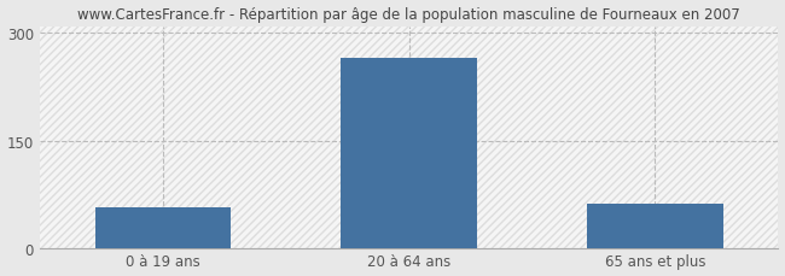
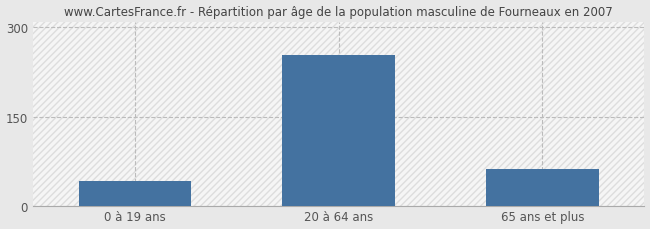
0 à 19 ans: 57 -> 42
20 à 64 ans: 265 -> 254
